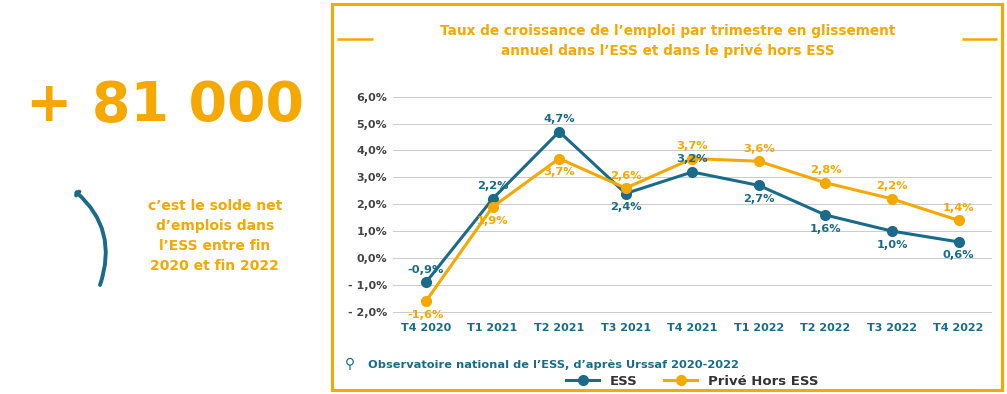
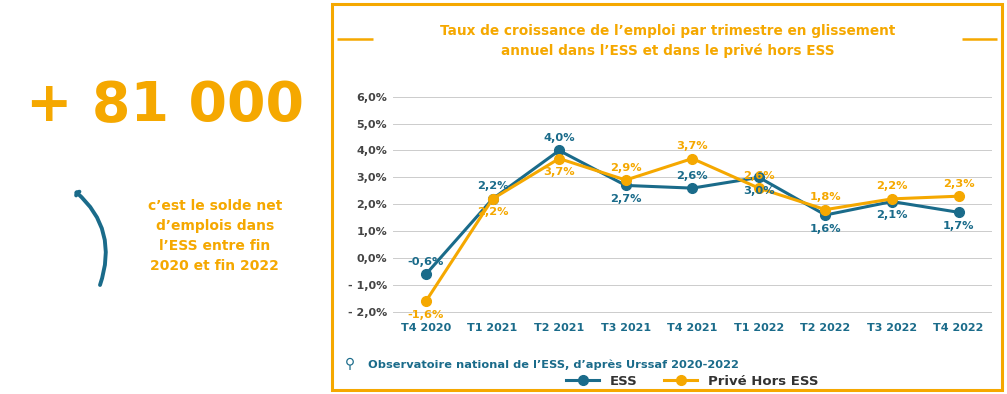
ESS/T4 2020: -0,9% -> -0,6%
Privé Hors ESS/T1 2021: 1,9% -> 2,2%
ESS/T2 2021: 4,7% -> 4,0%
ESS/T3 2021: 2,4% -> 2,7%
Privé Hors ESS/T3 2021: 2,6% -> 2,9%
ESS/T4 2021: 3,2% -> 2,6%
ESS/T1 2022: 2,7% -> 3,0%
Privé Hors ESS/T1 2022: 3,6% -> 2,6%
Privé Hors ESS/T2 2022: 2,8% -> 1,8%
ESS/T3 2022: 1,0% -> 2,1%
ESS/T4 2022: 0,6% -> 1,7%
Privé Hors ESS/T4 2022: 1,4% -> 2,3%
